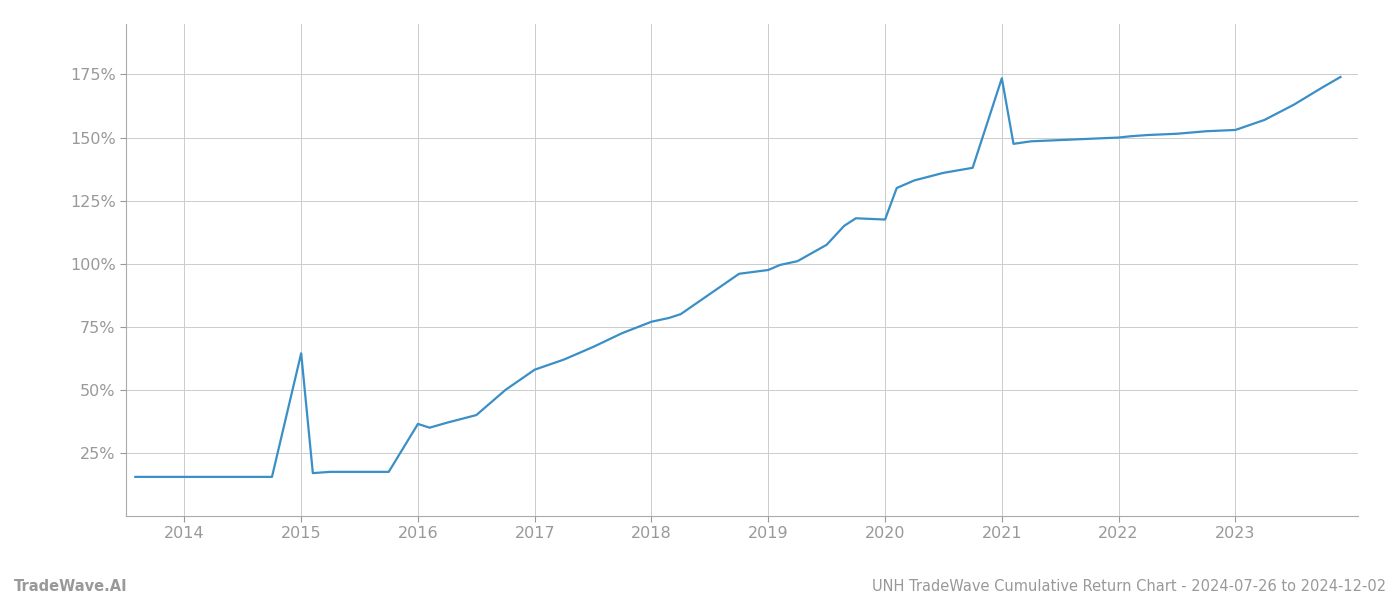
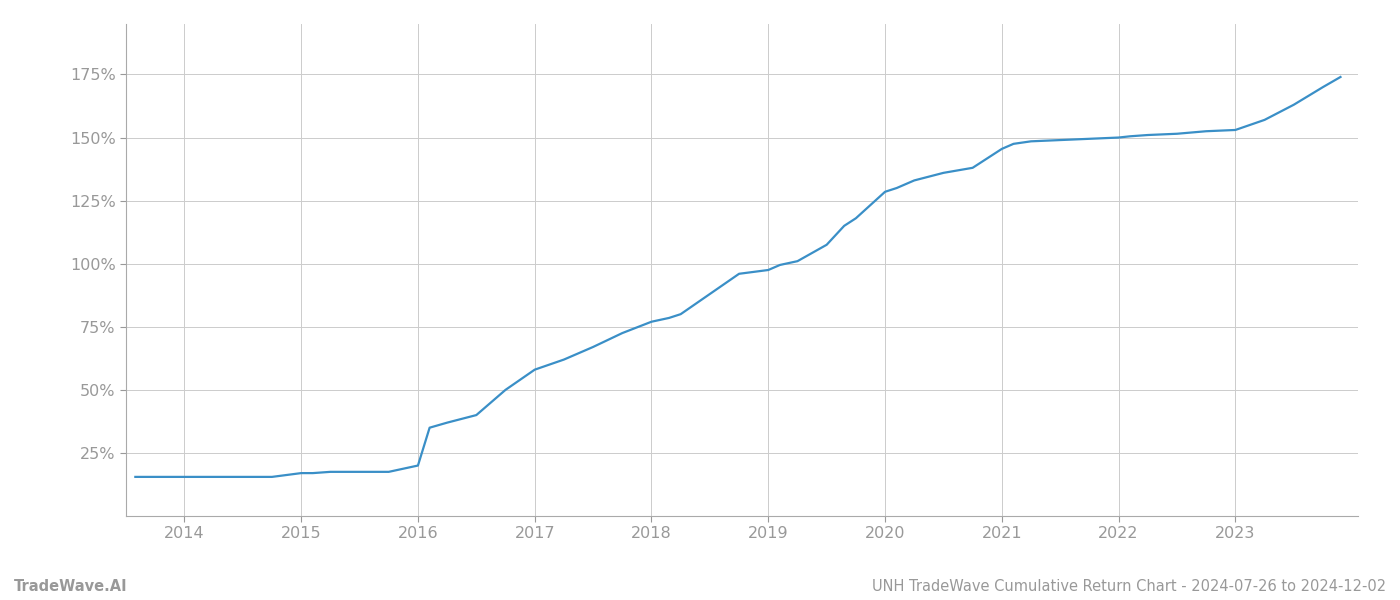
2015: 64.5% -> 17.0%
2016: 36.5% -> 20.0%
2020: 117.5% -> 128.5%
2021: 173.5% -> 145.5%
